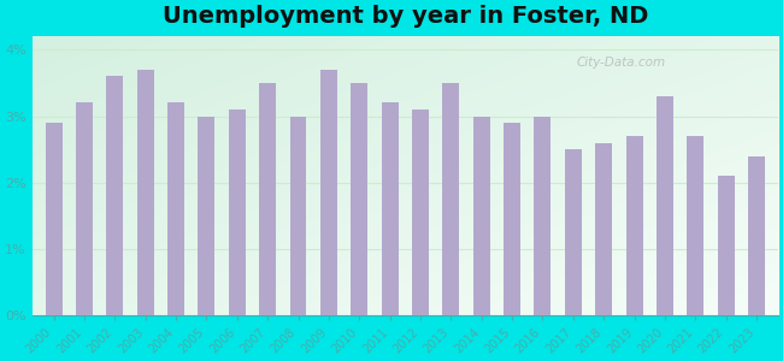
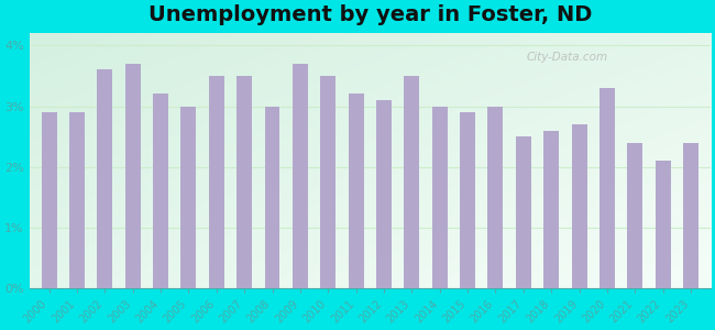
2001: 3.2% -> 2.9%
2006: 3.1% -> 3.5%
2021: 2.7% -> 2.4%
